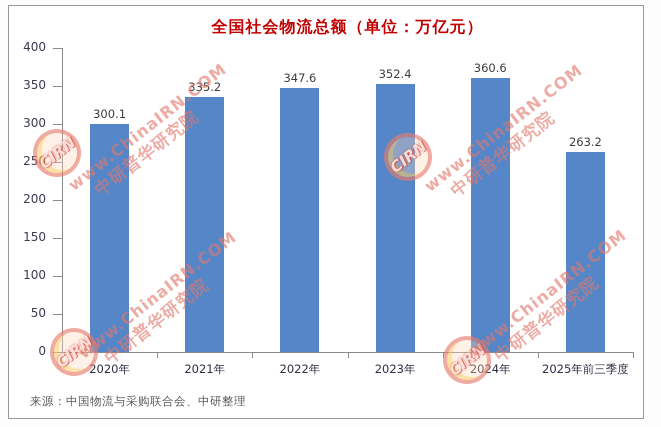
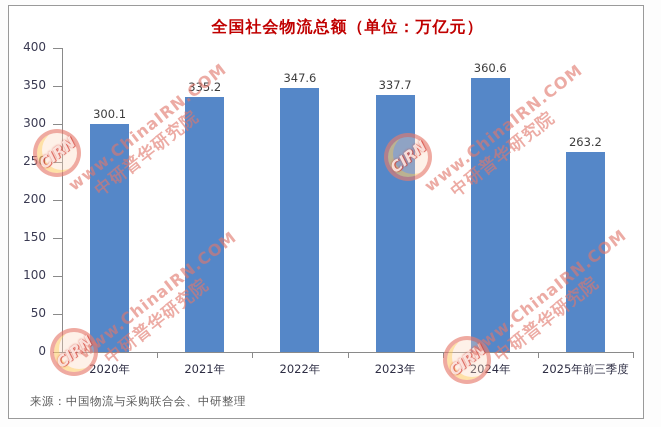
2023年: 352.4 -> 337.7
